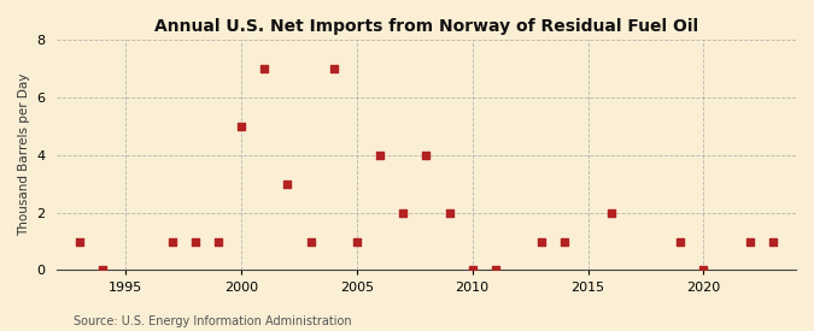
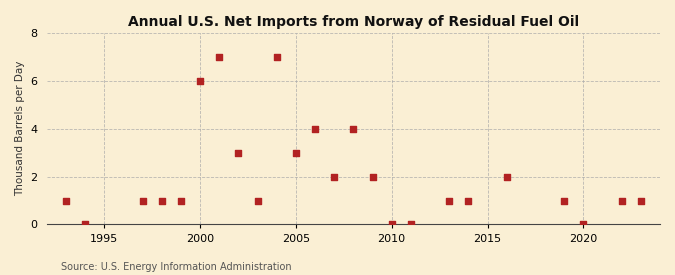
2000: 5 -> 6
2005: 1 -> 3
